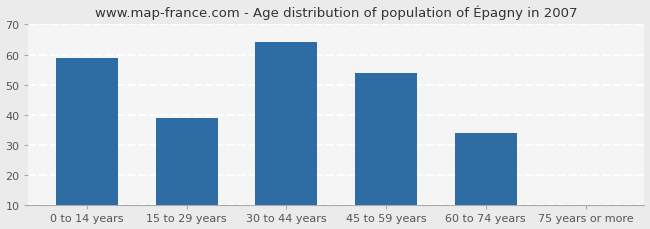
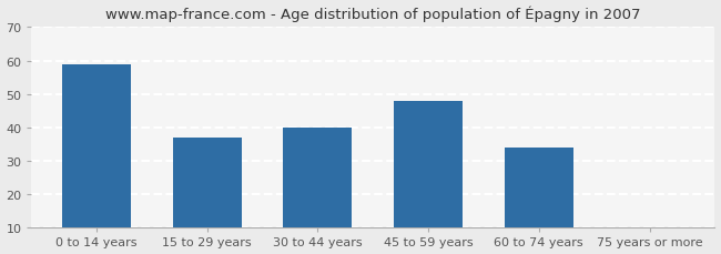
15 to 29 years: 39 -> 37
30 to 44 years: 64 -> 40
45 to 59 years: 54 -> 48
